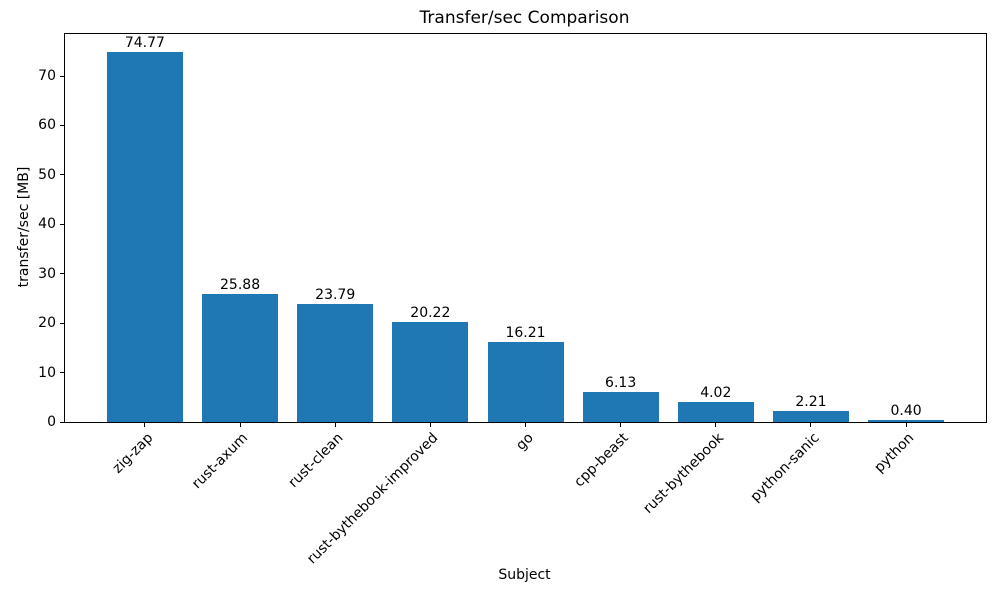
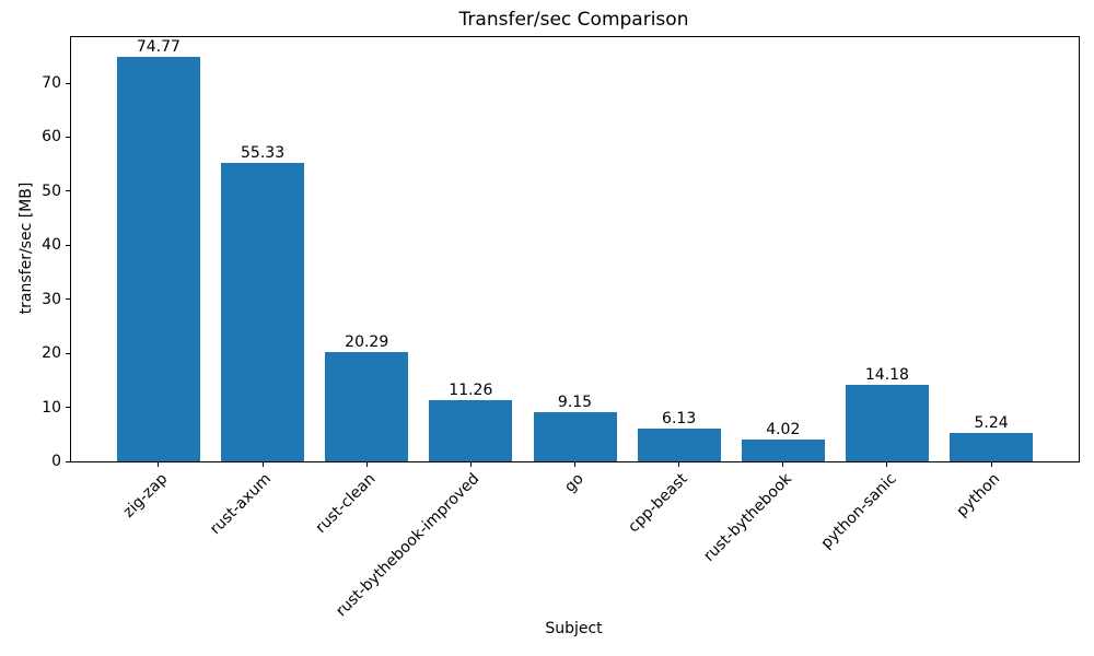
rust-axum: 25.88 -> 55.33
rust-clean: 23.79 -> 20.29
rust-bythebook-improved: 20.22 -> 11.26
go: 16.21 -> 9.15
python-sanic: 2.21 -> 14.18
python: 0.40 -> 5.24
